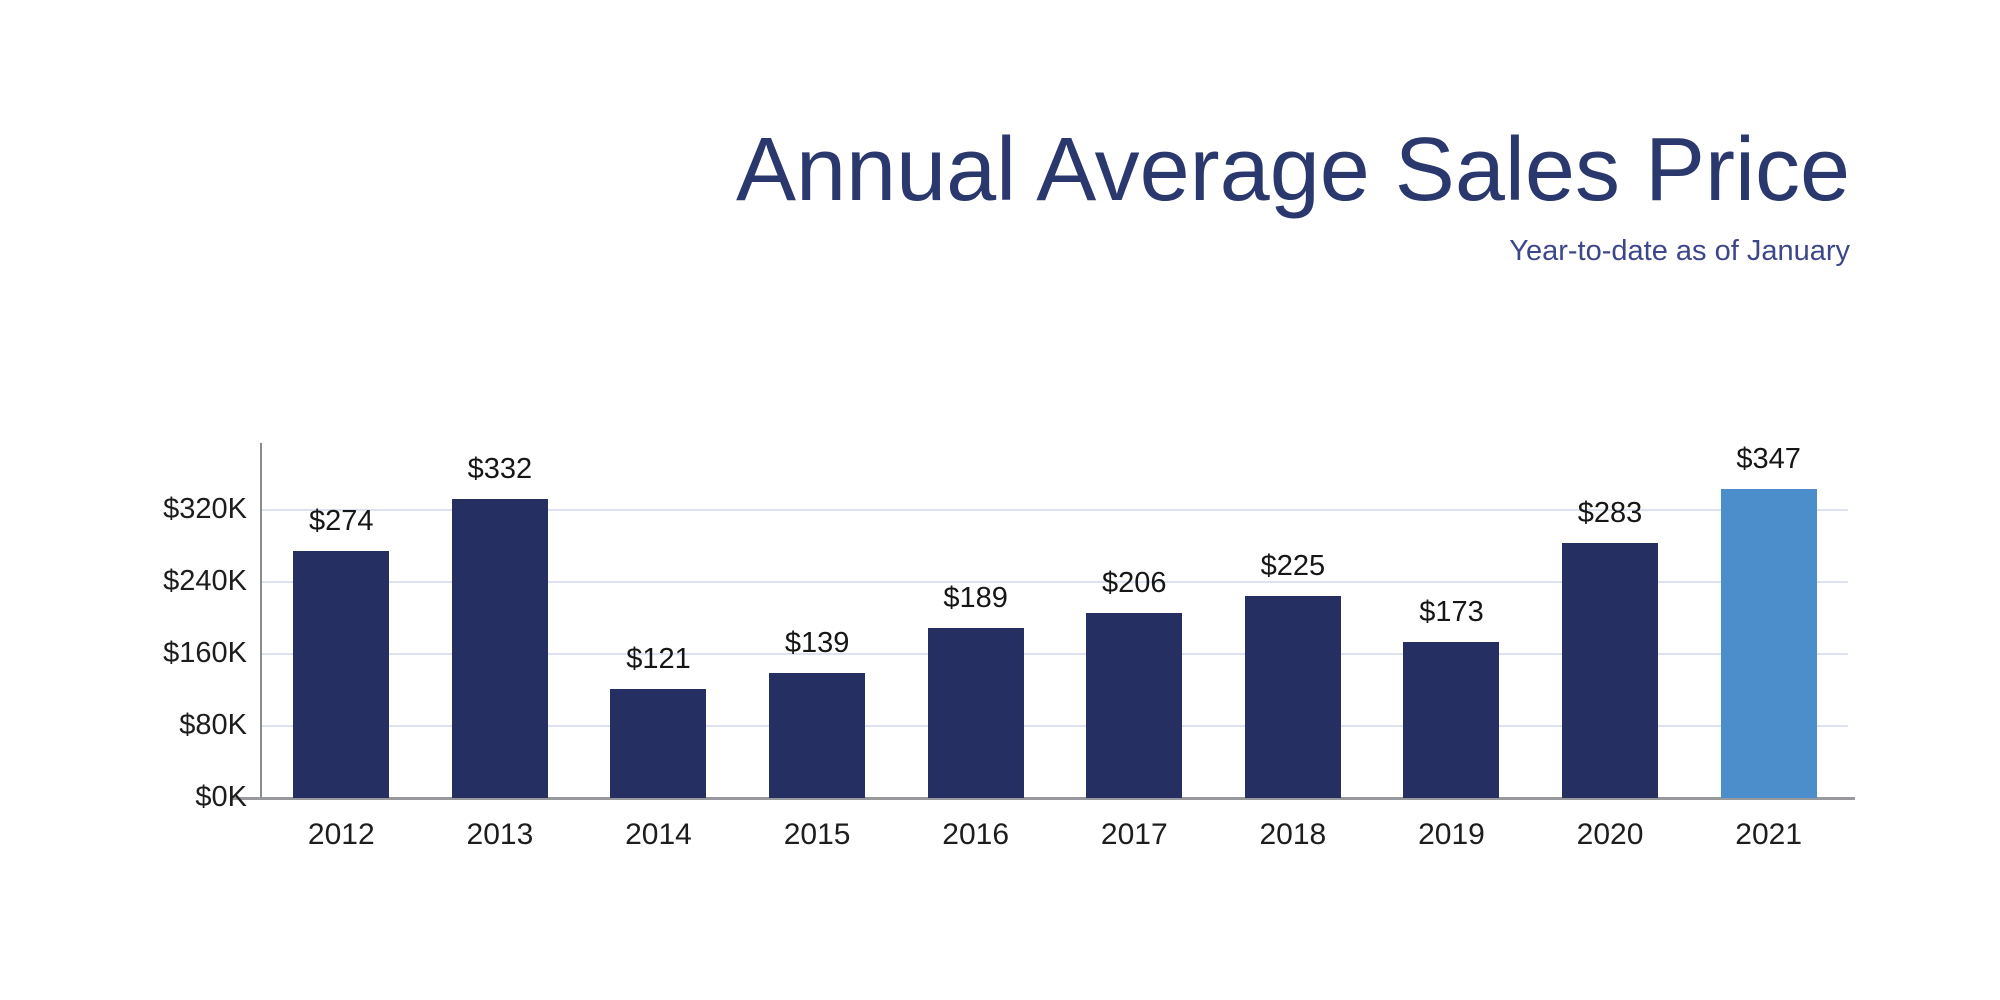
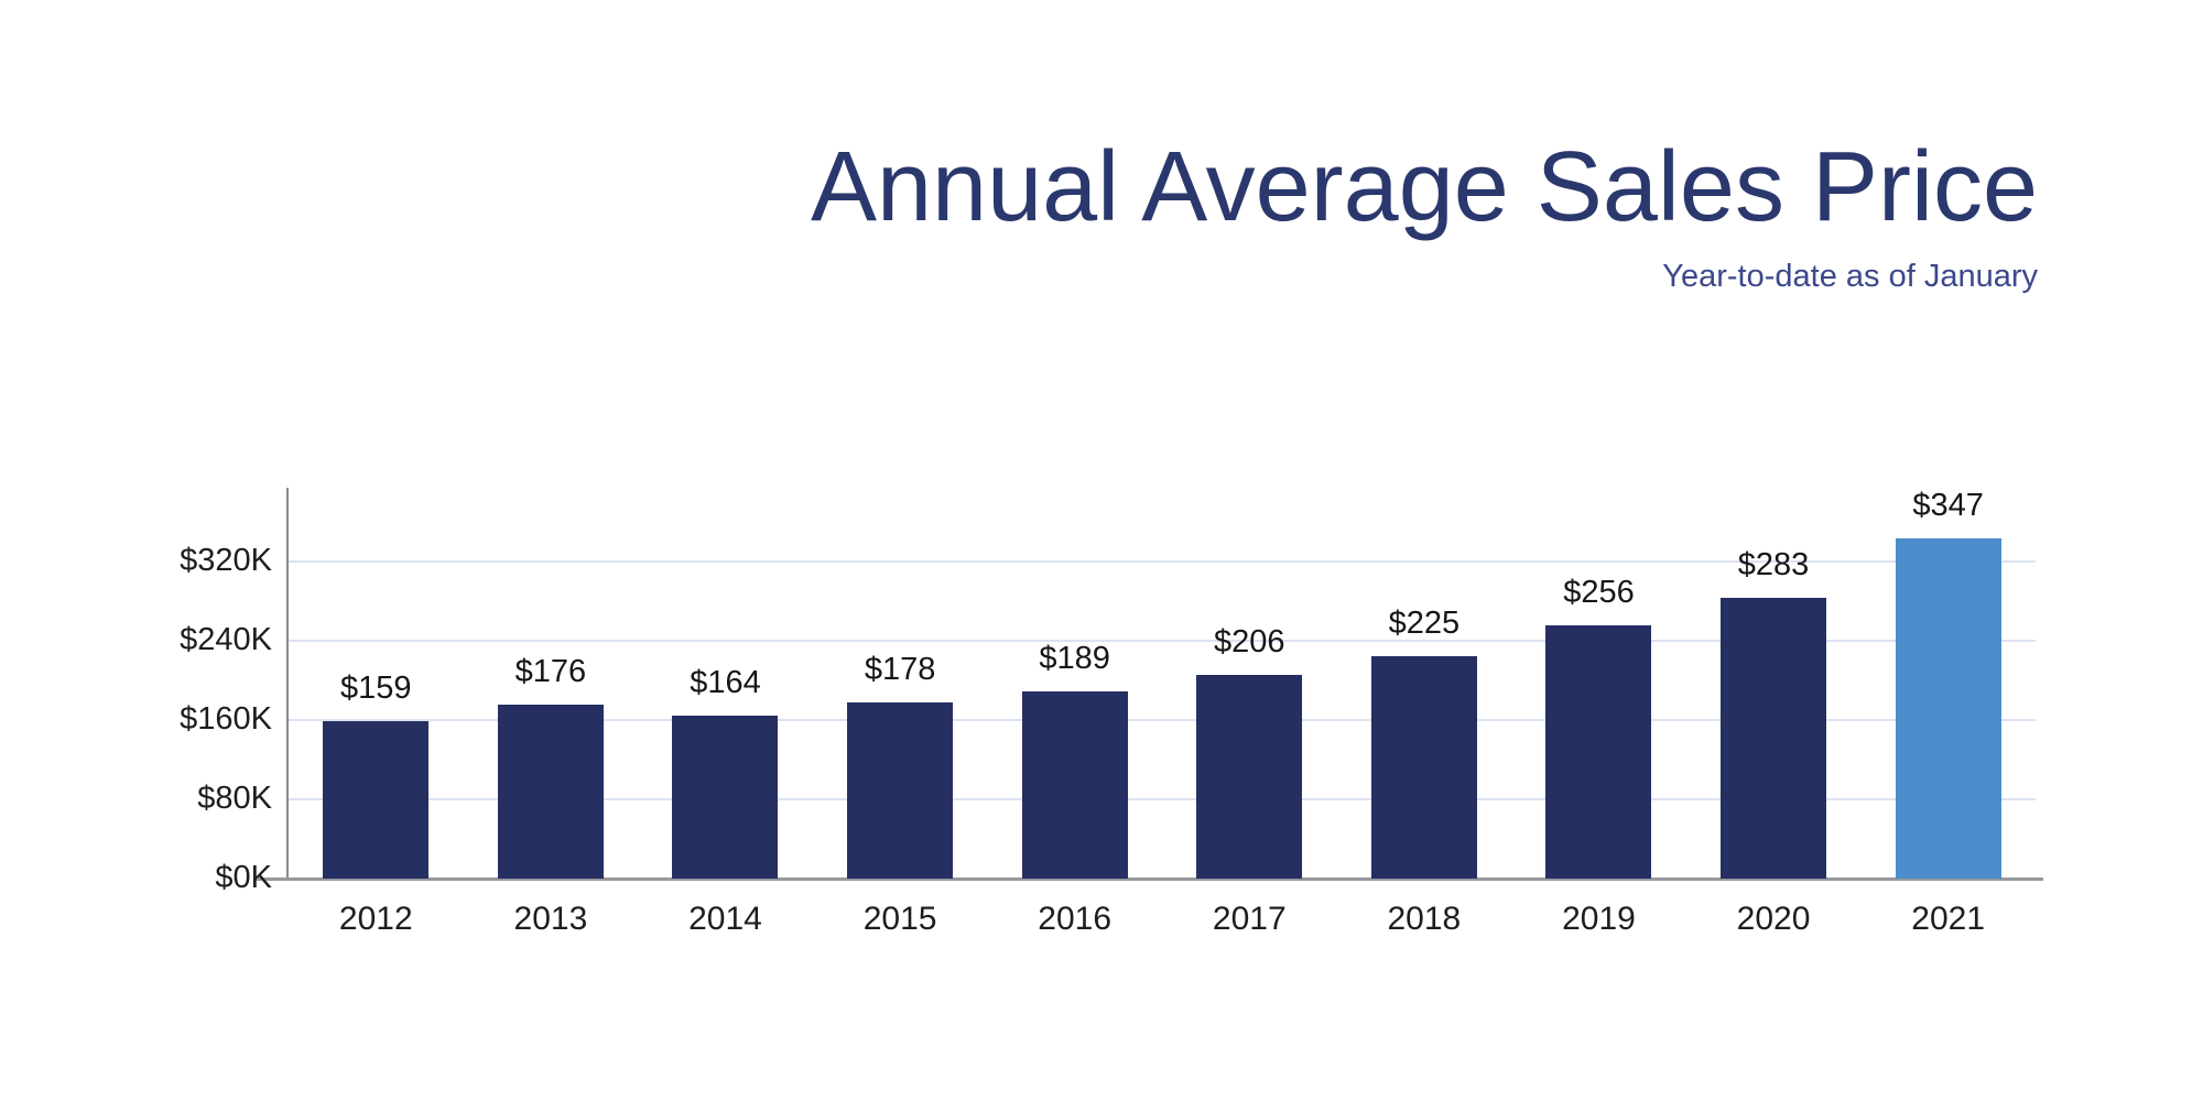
2012: $274 -> $159
2013: $332 -> $176
2014: $121 -> $164
2015: $139 -> $178
2019: $173 -> $256
